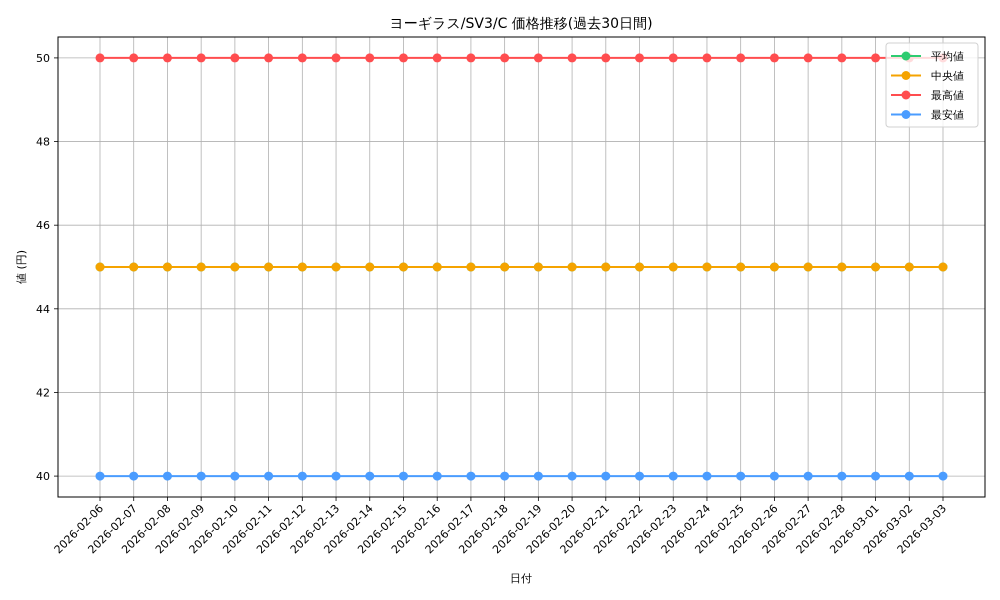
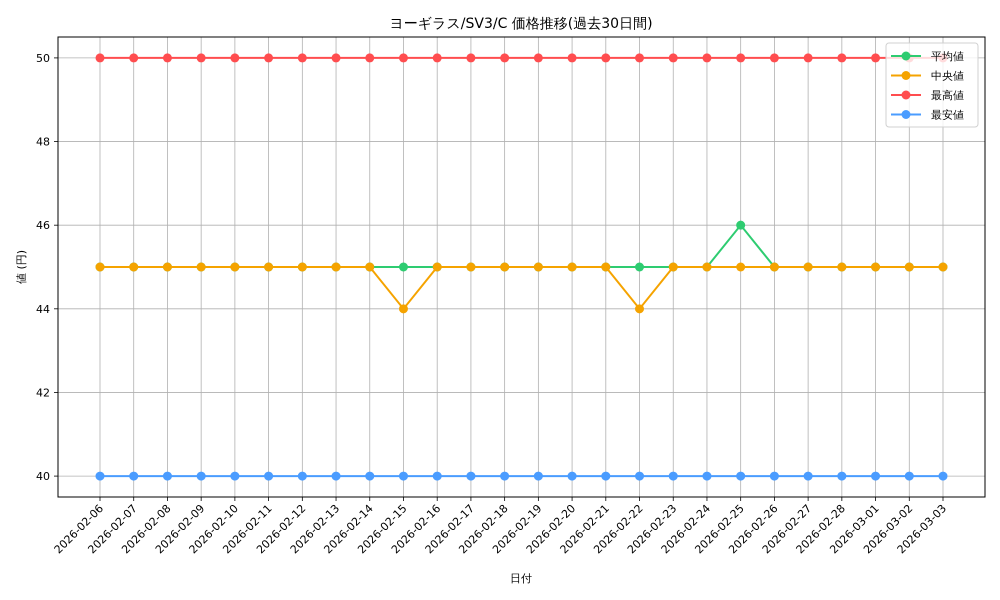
中央値/2026-02-15: 45 -> 44
中央値/2026-02-22: 45 -> 44
平均値/2026-02-25: 45 -> 46
